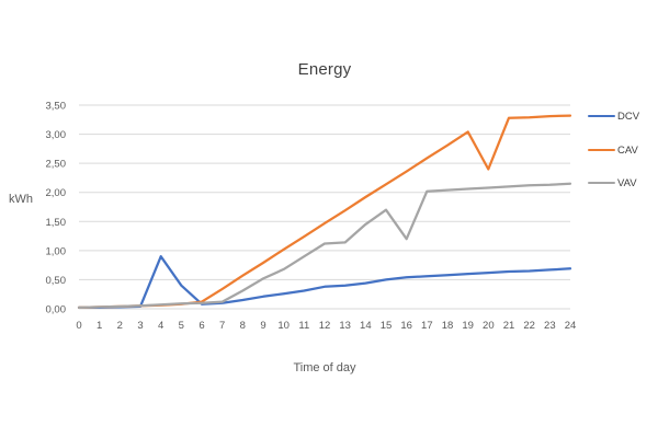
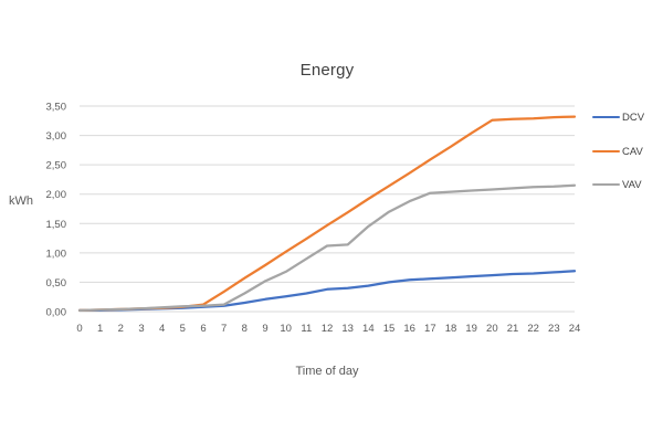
DCV/4: 0,9 -> 0,1
DCV/5: 0,4 -> 0,1
VAV/16: 1,2 -> 1,9
CAV/20: 2,4 -> 3,3
